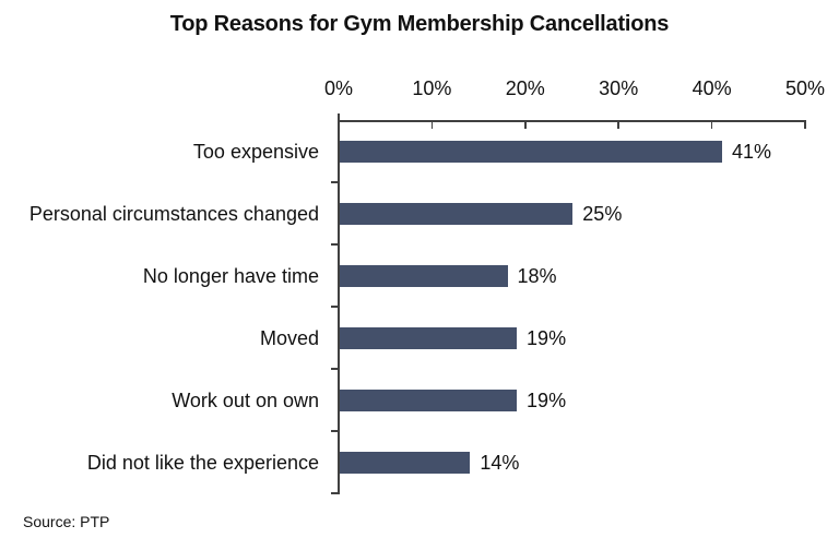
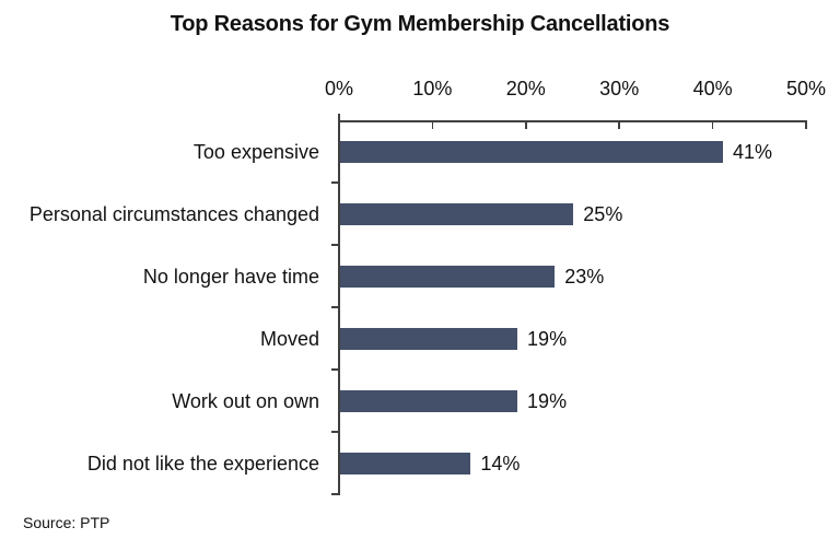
No longer have time: 18% -> 23%
